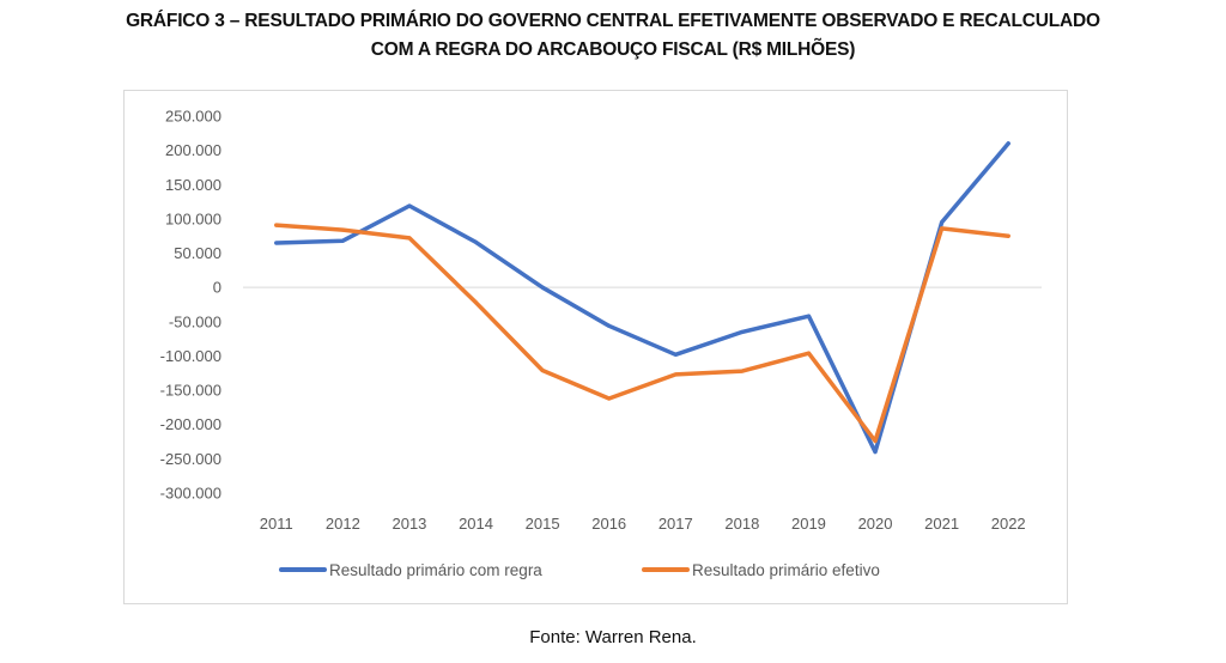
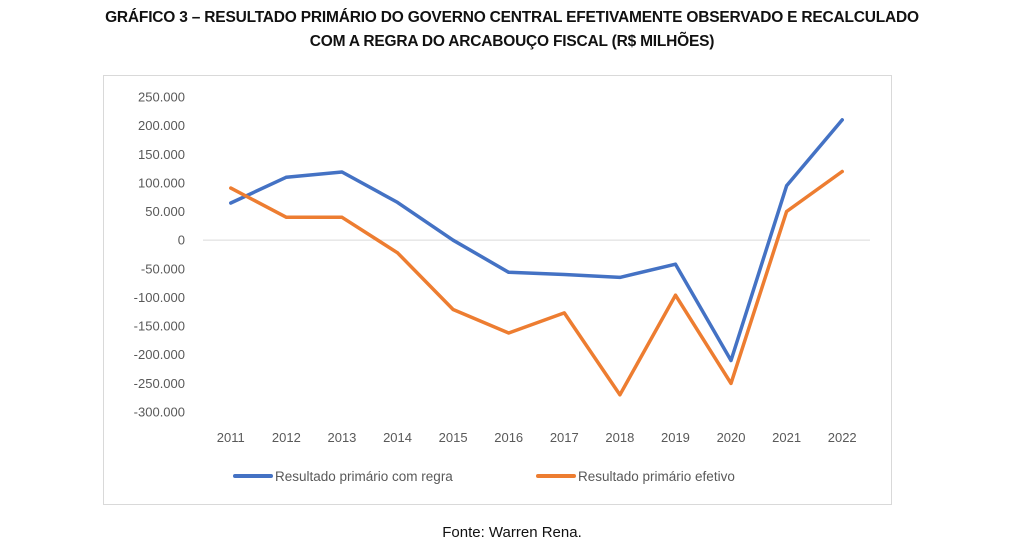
Resultado primário com regra/2012: 70000 -> 110000
Resultado primário efetivo/2012: 80000 -> 40000
Resultado primário efetivo/2013: 70000 -> 40000
Resultado primário com regra/2017: -100000 -> -60000
Resultado primário efetivo/2018: -120000 -> -270000
Resultado primário com regra/2020: -240000 -> -210000
Resultado primário efetivo/2020: -220000 -> -250000
Resultado primário efetivo/2021: 90000 -> 50000
Resultado primário efetivo/2022: 80000 -> 120000
